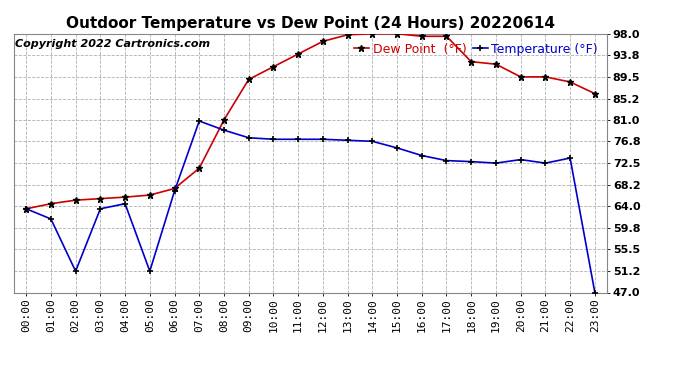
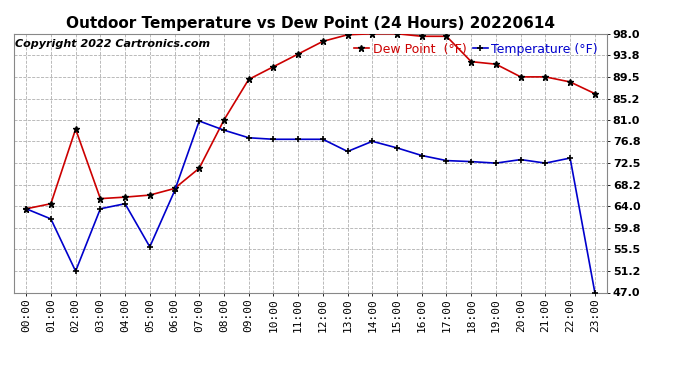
Dew Point (°F)/02:00: 65.2 -> 79.2
Temperature (°F)/05:00: 51.2 -> 56.0
Temperature (°F)/13:00: 77.0 -> 74.8
